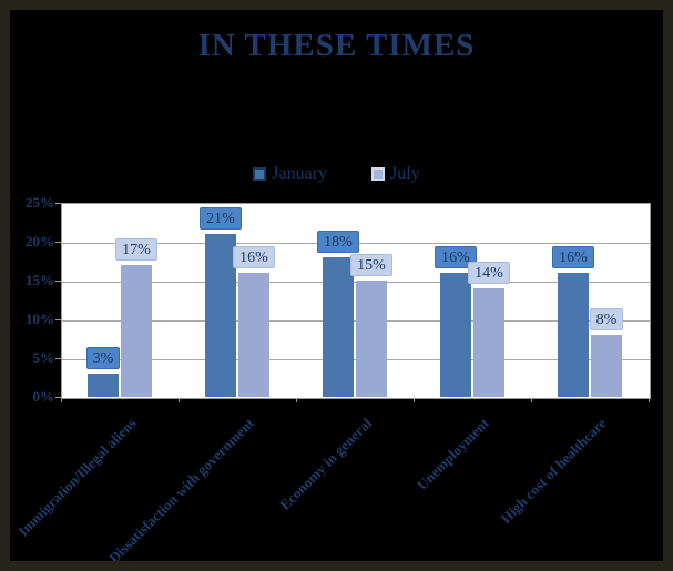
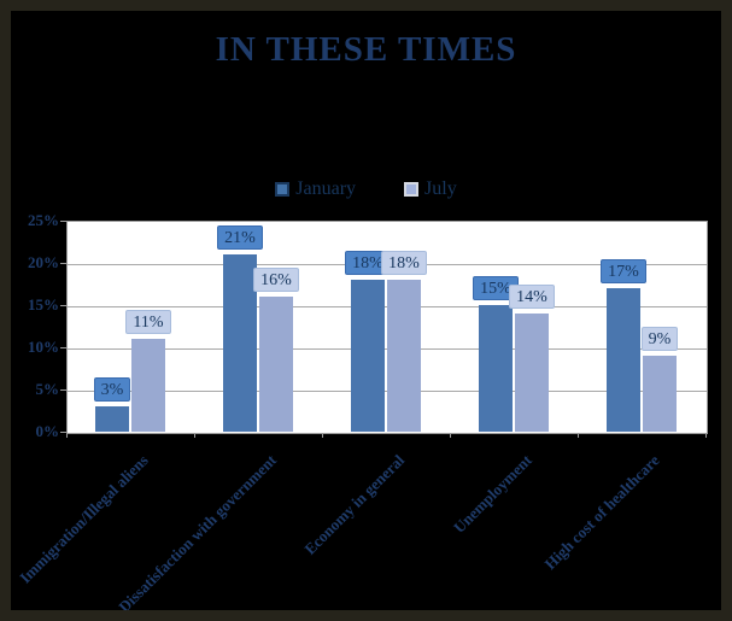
July/Immigration/Illegal aliens: 17% -> 11%
July/Economy in general: 15% -> 18%
January/Unemployment: 16% -> 15%
January/High cost of healthcare: 16% -> 17%
July/High cost of healthcare: 8% -> 9%
